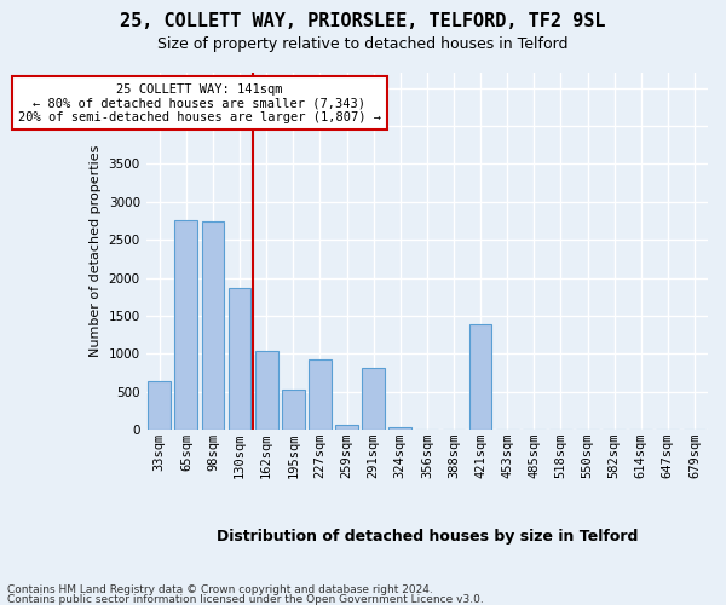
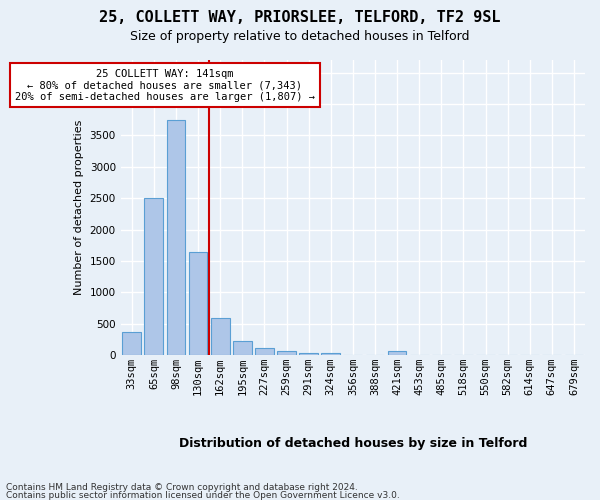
33sqm: 640 -> 370
65sqm: 2760 -> 2500
98sqm: 2740 -> 3750
130sqm: 1860 -> 1640
162sqm: 1040 -> 590
195sqm: 520 -> 230
227sqm: 920 -> 100
291sqm: 820 -> 40
421sqm: 1380 -> 60
